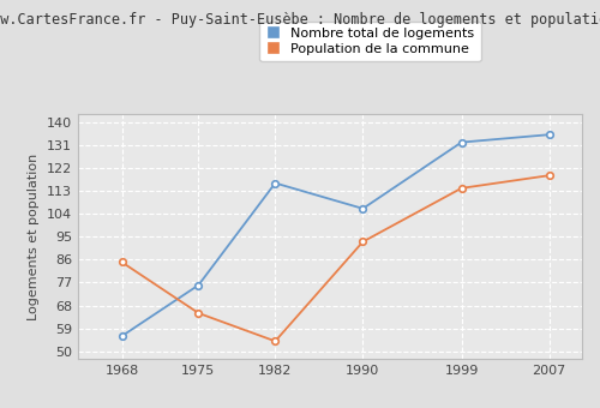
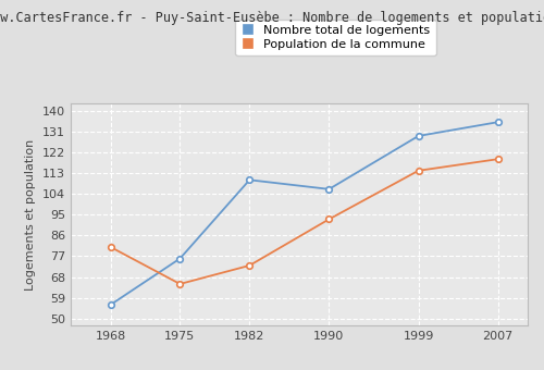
Population de la commune/1968: 85 -> 81
Nombre total de logements/1982: 116 -> 110
Population de la commune/1982: 54 -> 73
Nombre total de logements/1999: 132 -> 129
